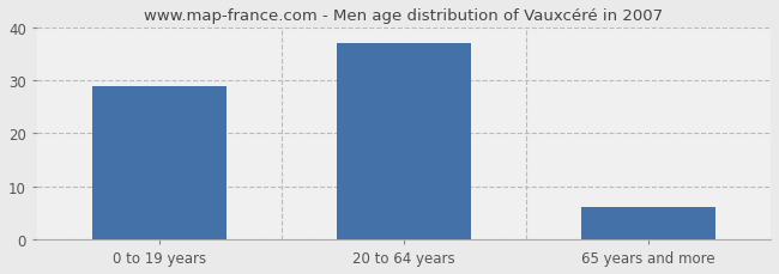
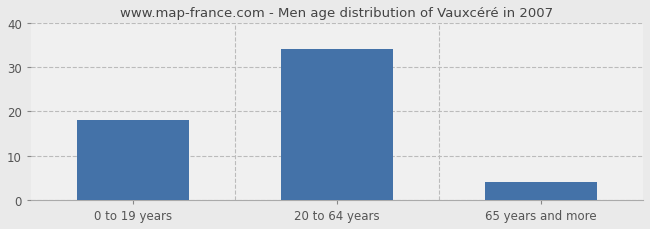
0 to 19 years: 29 -> 18
20 to 64 years: 37 -> 34
65 years and more: 6 -> 4
